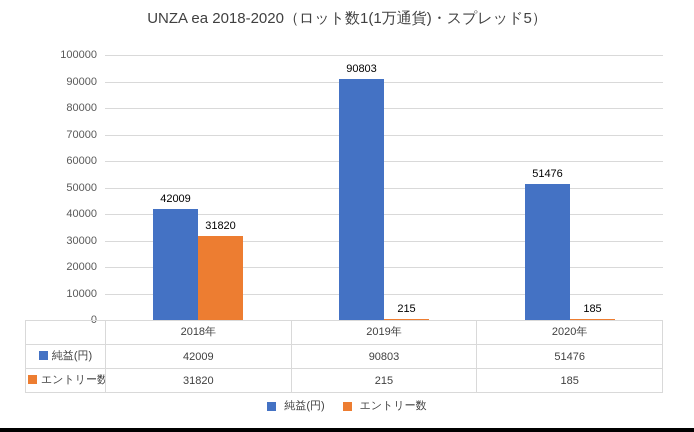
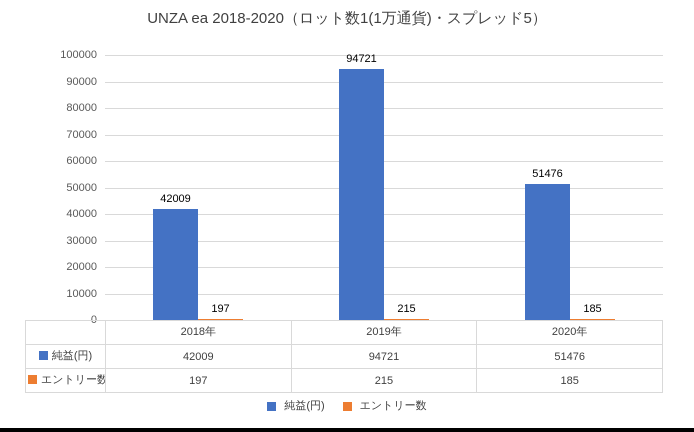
エントリー数/2018年: 31820 -> 197
純益(円)/2019年: 90803 -> 94721
